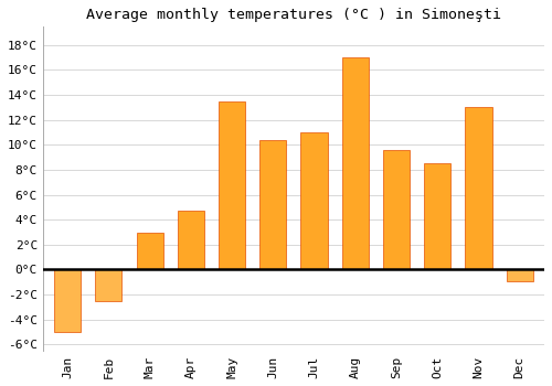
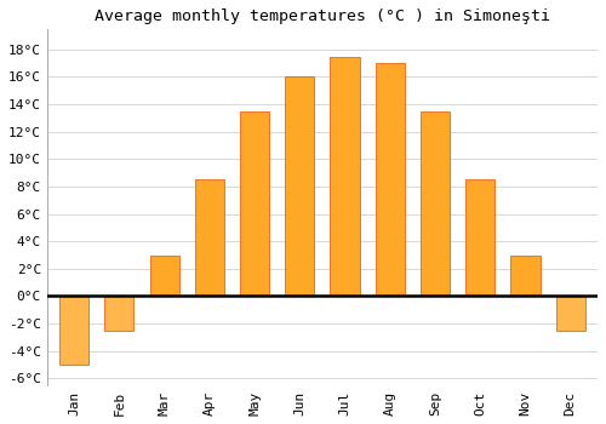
Apr: 4.7°C -> 8.5°C
Jun: 10.4°C -> 16.0°C
Jul: 11.0°C -> 17.5°C
Sep: 9.6°C -> 13.5°C
Nov: 13.0°C -> 3.0°C
Dec: -0.9°C -> -2.5°C
